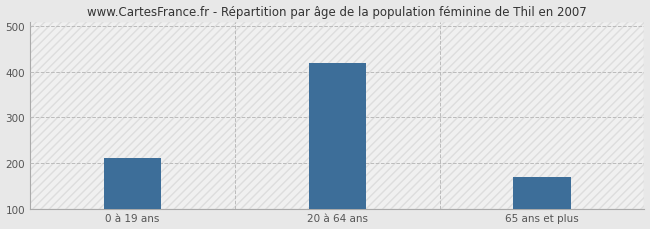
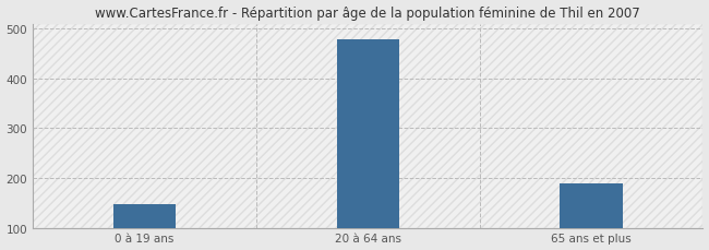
0 à 19 ans: 210 -> 148
20 à 64 ans: 420 -> 478
65 ans et plus: 170 -> 188
